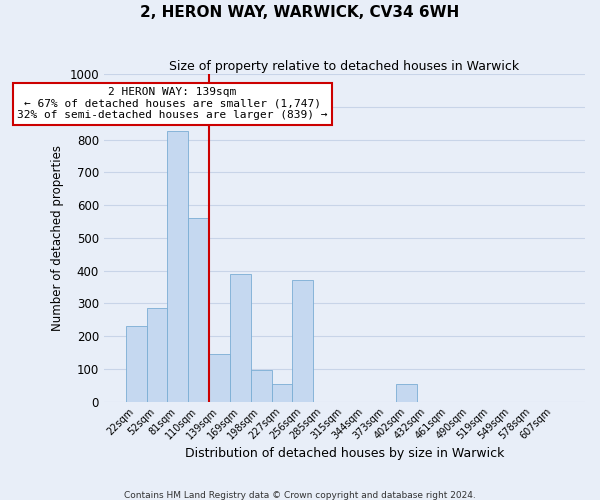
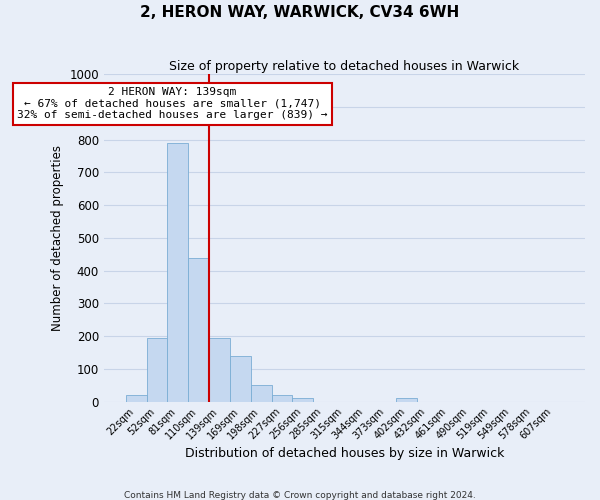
22sqm: 230 -> 20
52sqm: 285 -> 195
81sqm: 825 -> 790
110sqm: 560 -> 440
139sqm: 145 -> 195
169sqm: 390 -> 140
198sqm: 95 -> 50
227sqm: 55 -> 20
256sqm: 370 -> 10
402sqm: 55 -> 10
